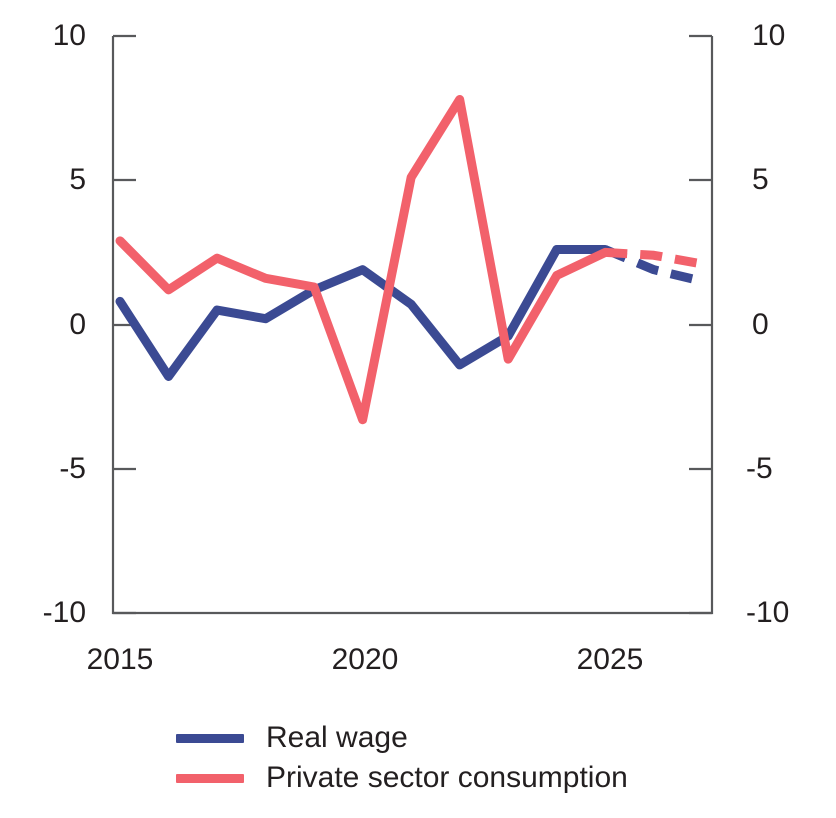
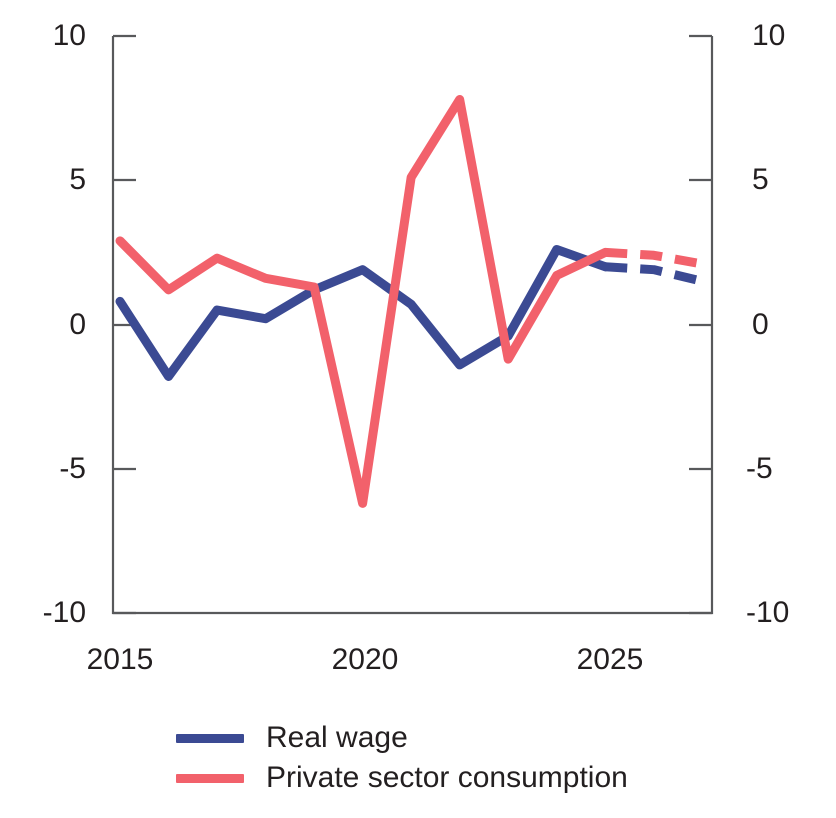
Private sector consumption/2020: -3.3 -> -6.2
Real wage/2025: 2.6 -> 2.0
